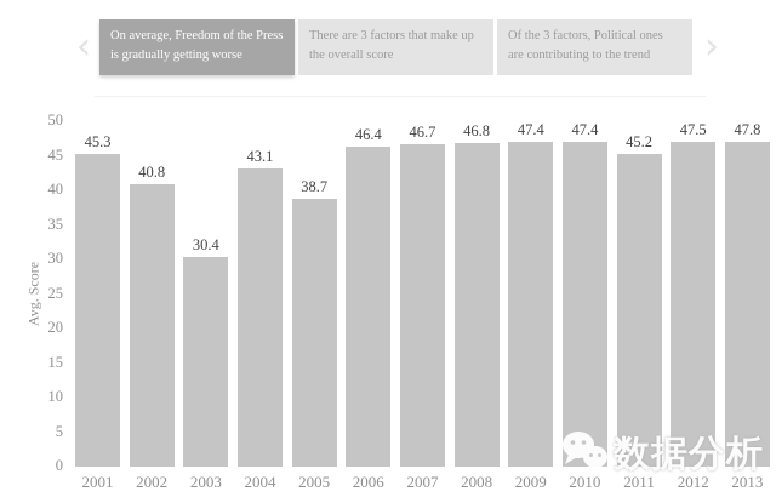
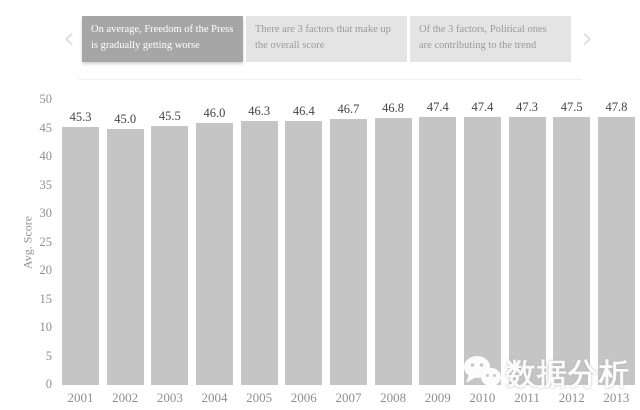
2002: 40.8 -> 45.0
2003: 30.4 -> 45.5
2004: 43.1 -> 46.0
2005: 38.7 -> 46.3
2011: 45.2 -> 47.3
